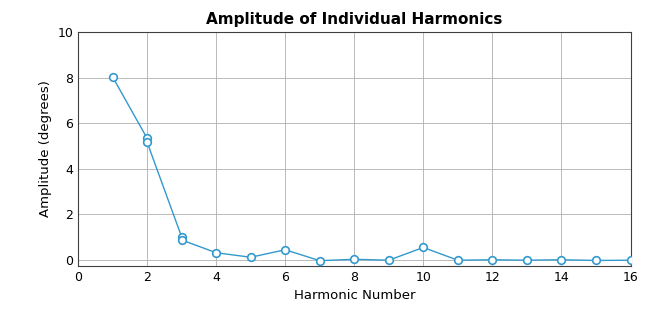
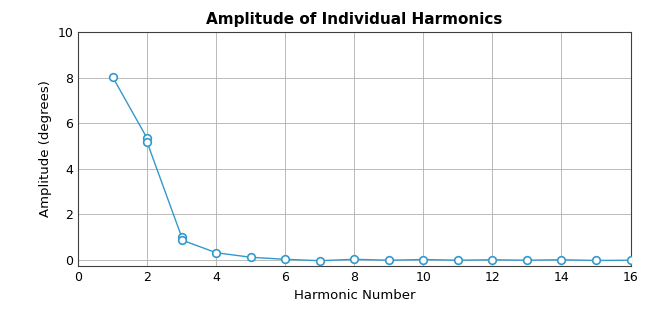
6: 0.45 -> 0.03
10: 0.55 -> 0.02
